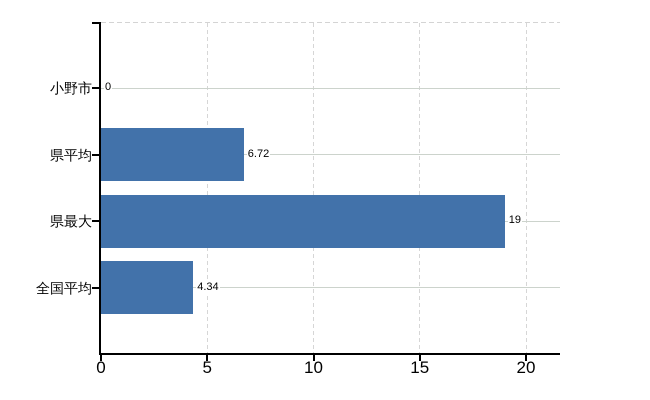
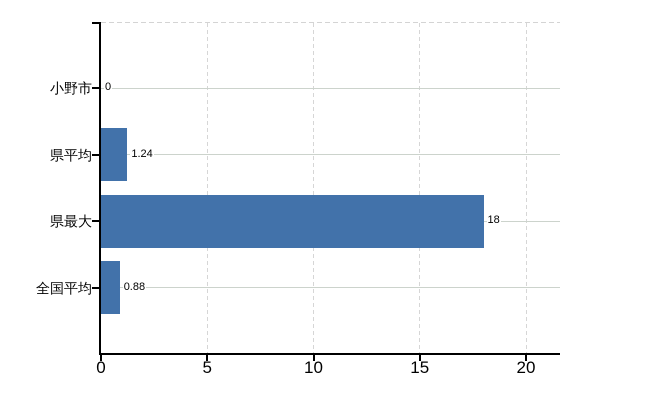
県平均: 6.72 -> 1.24
県最大: 19 -> 18
全国平均: 4.34 -> 0.88
